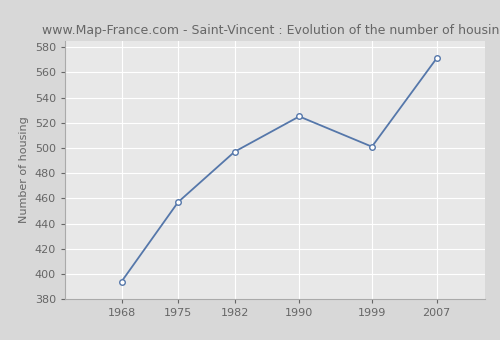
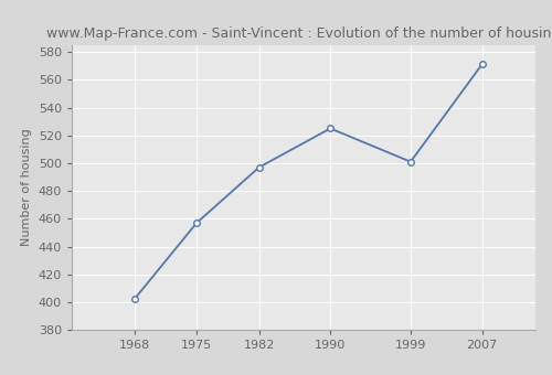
1968: 394 -> 402
